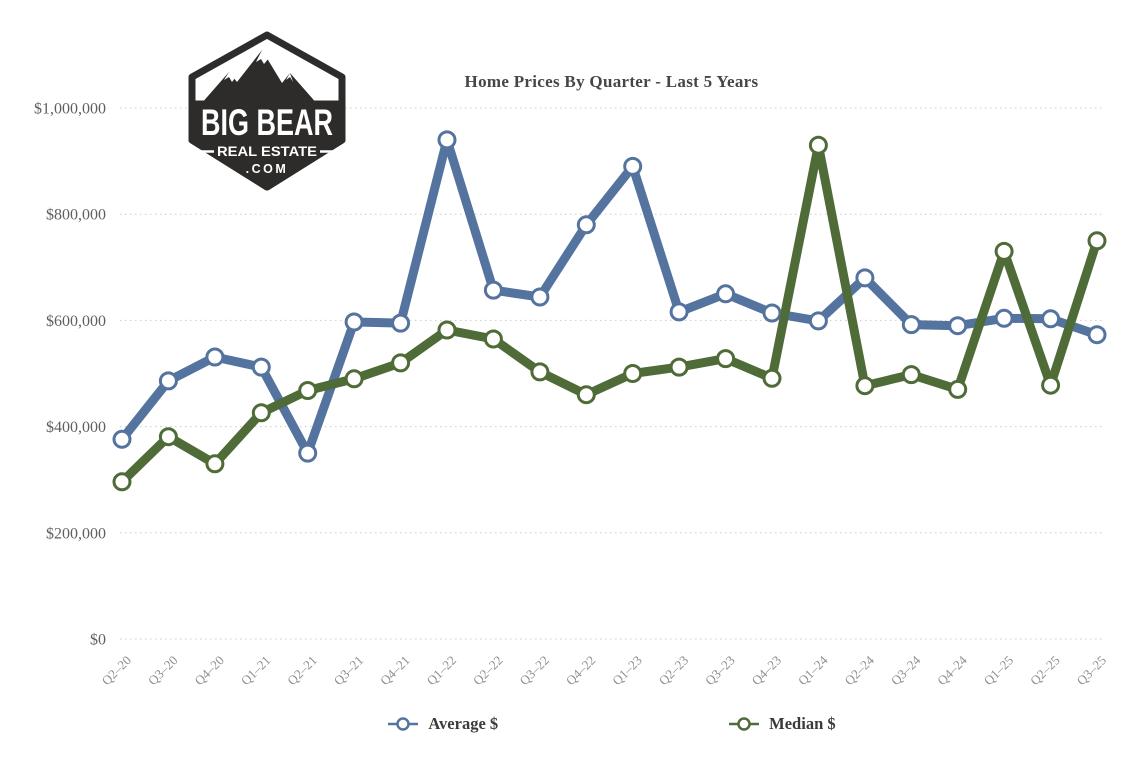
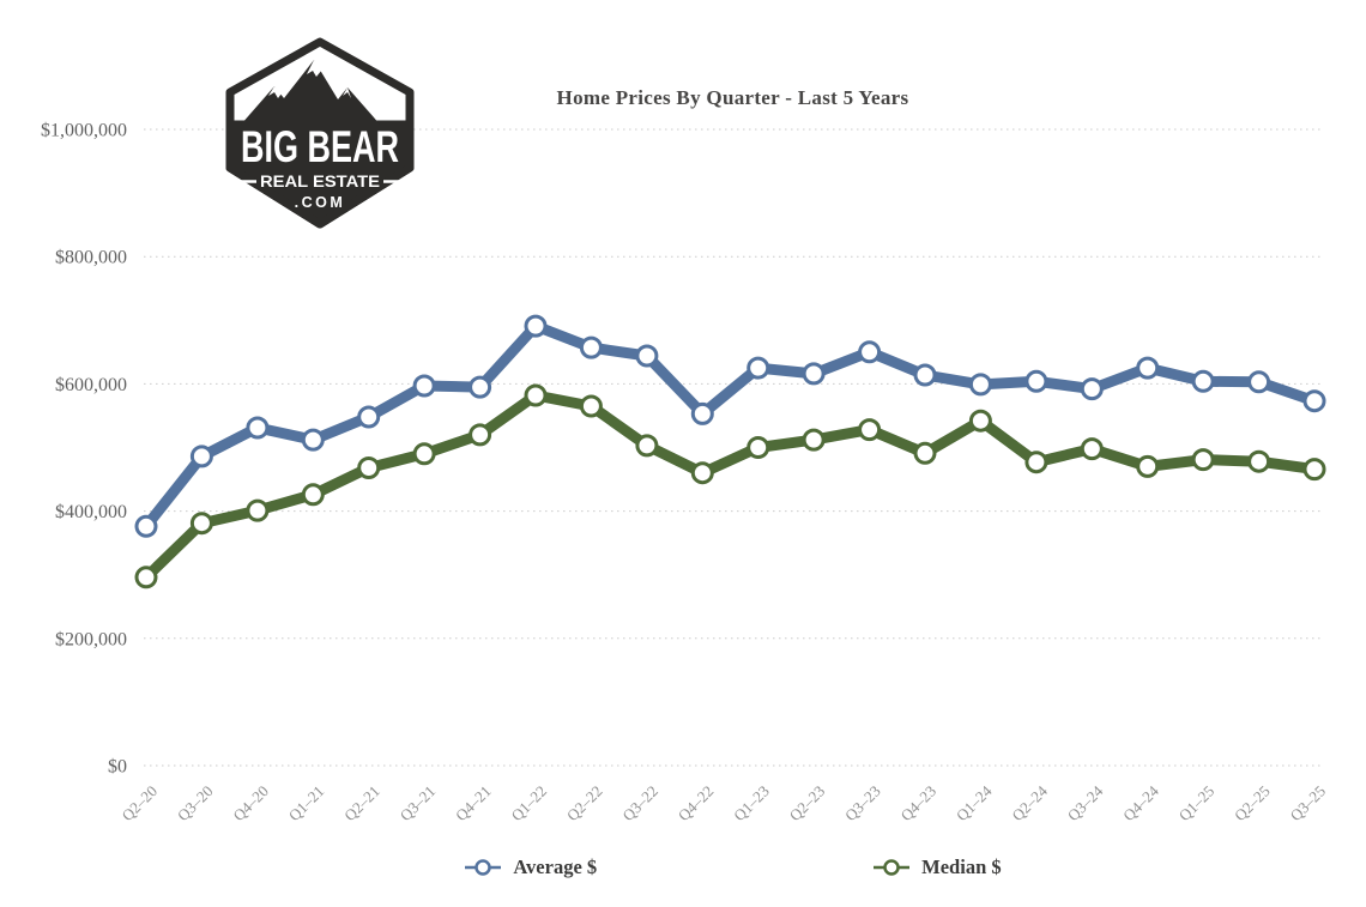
Median $/Q4–20: $330000 -> $400000
Average $/Q2–21: $350000 -> $550000
Average $/Q1–22: $940000 -> $690000
Average $/Q4–22: $780000 -> $550000
Average $/Q1–23: $890000 -> $620000
Median $/Q1–24: $930000 -> $540000
Average $/Q2–24: $680000 -> $600000
Average $/Q4–24: $590000 -> $620000
Median $/Q1–25: $730000 -> $480000
Median $/Q3–25: $750000 -> $470000
